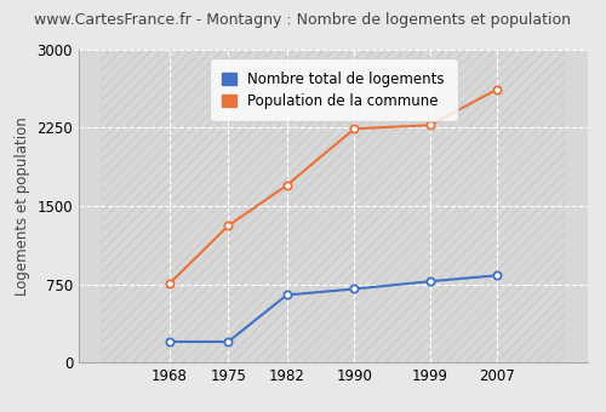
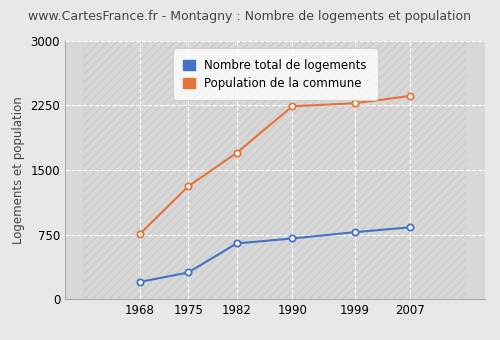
Nombre total de logements/1975: 200 -> 310
Population de la commune/2007: 2620 -> 2360
